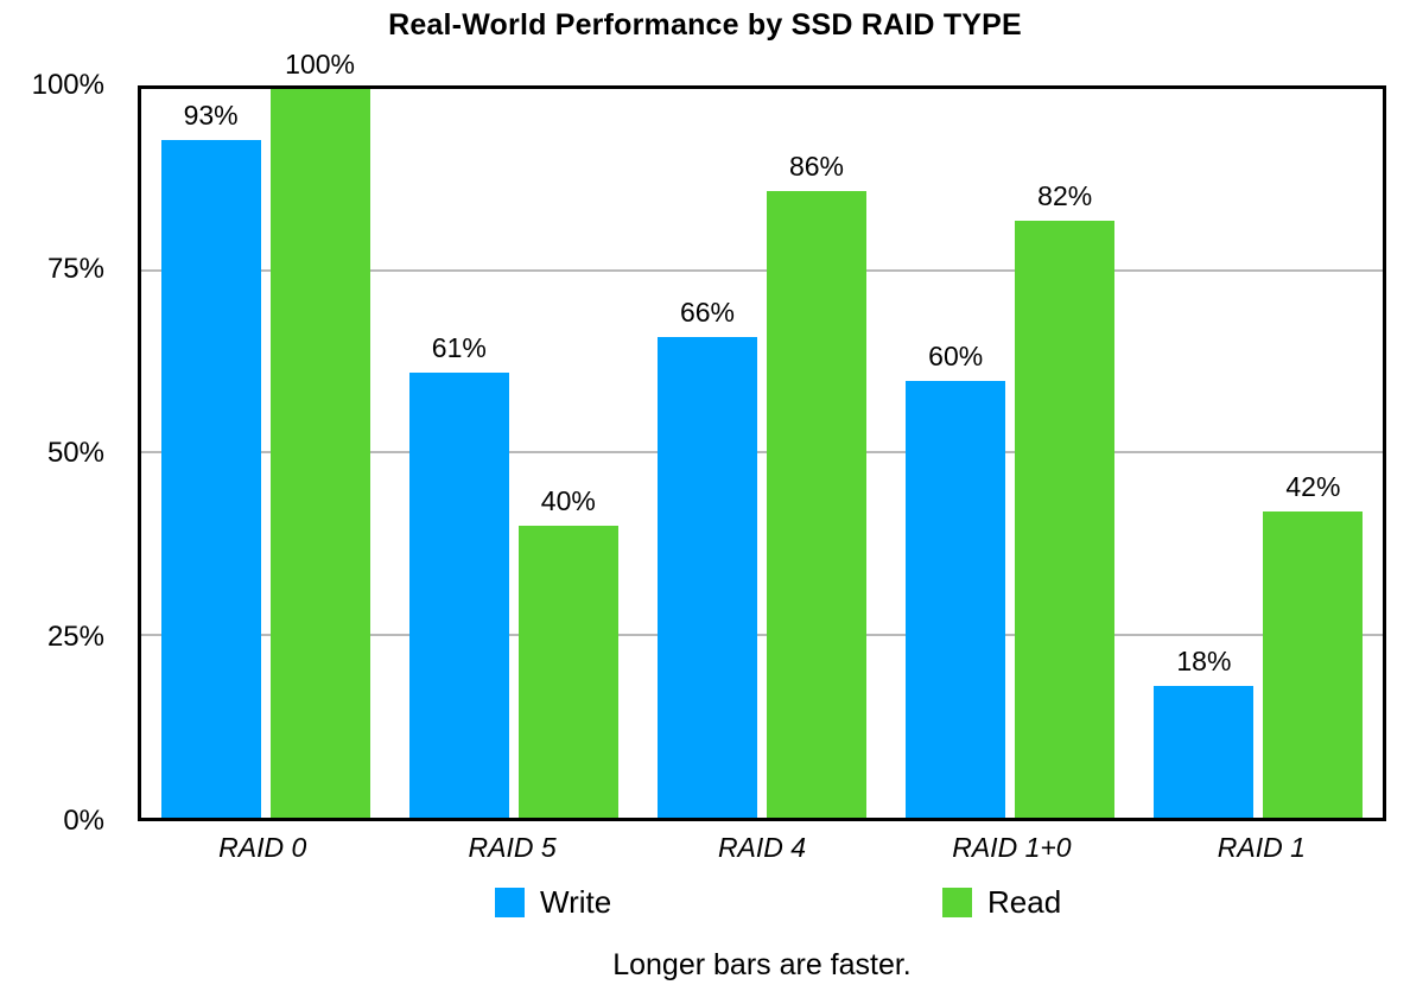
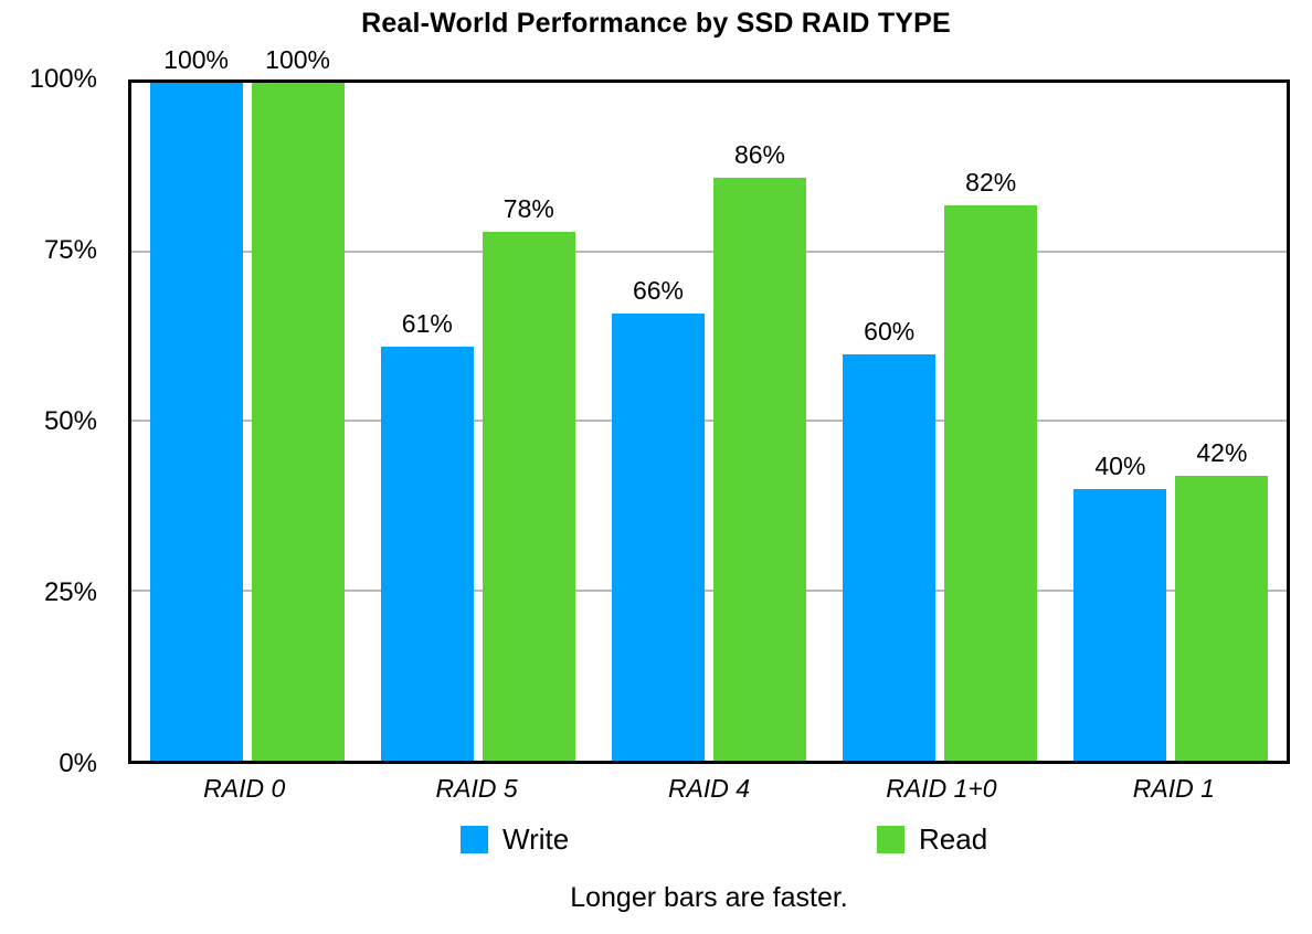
Write/RAID 0: 93% -> 100%
Read/RAID 5: 40% -> 78%
Write/RAID 1: 18% -> 40%
